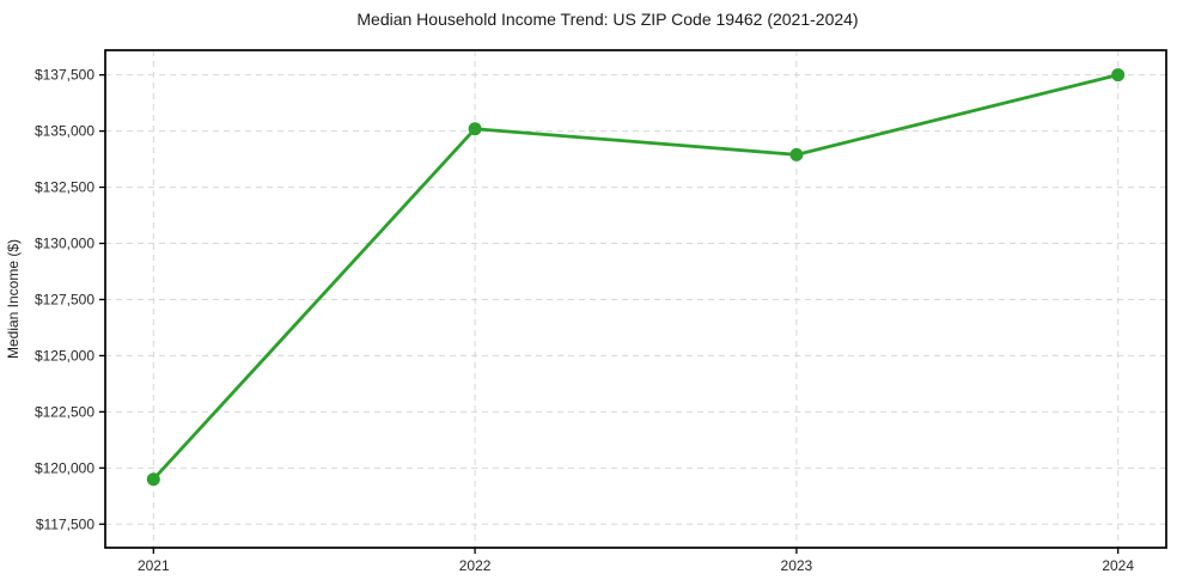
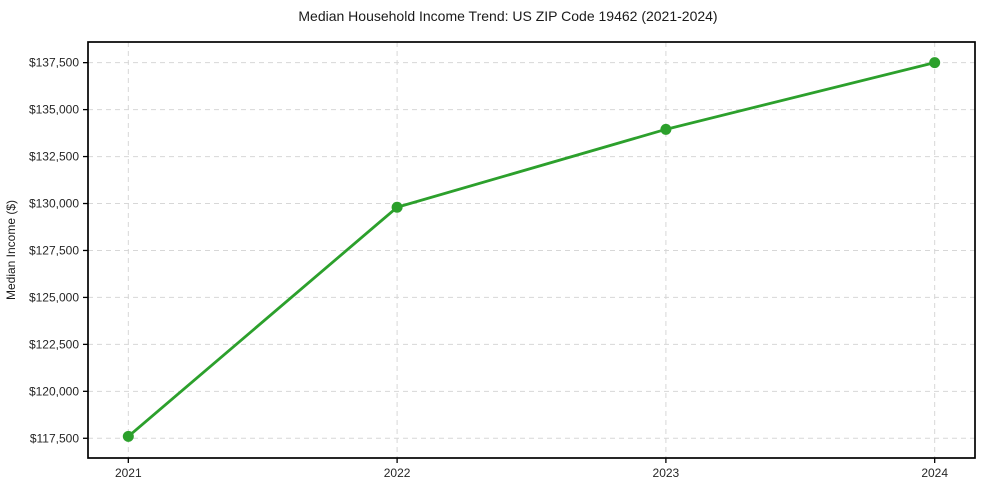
2021: $119500 -> $117600
2022: $135100 -> $129800
